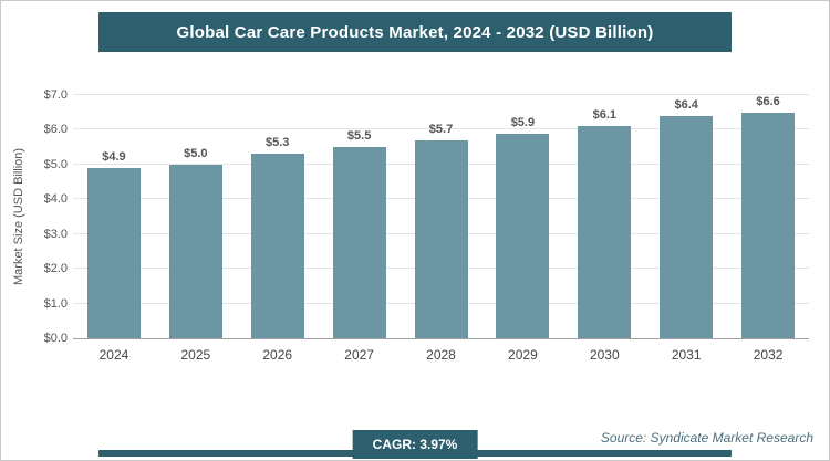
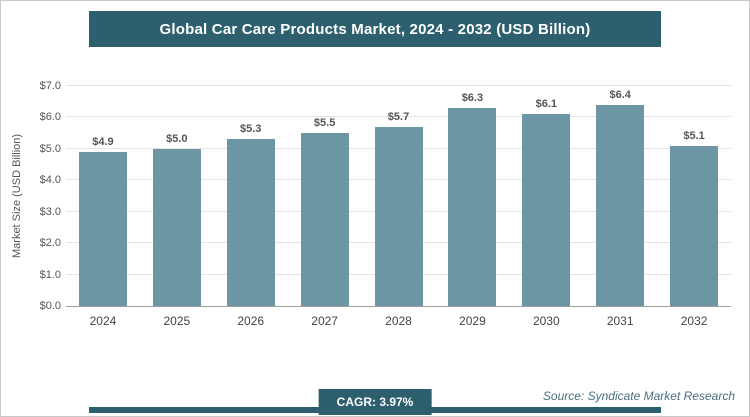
2029: $5.9 -> $6.3
2032: $6.6 -> $5.1
